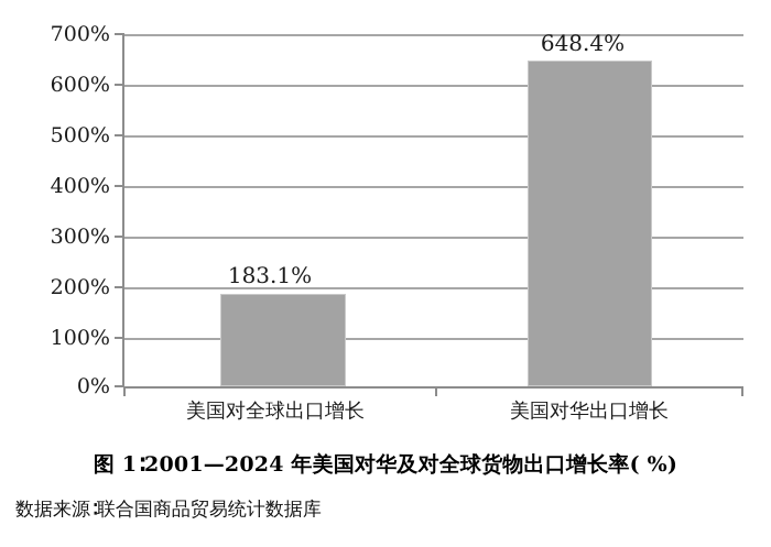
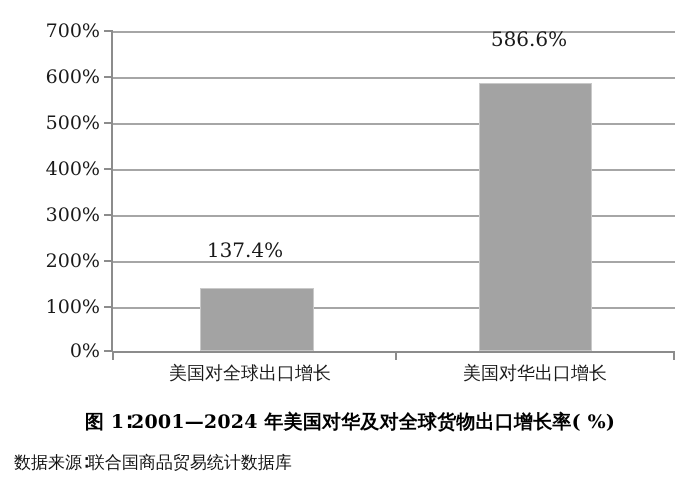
美国对全球出口增长: 183.1% -> 137.4%
美国对华出口增长: 648.4% -> 586.6%
